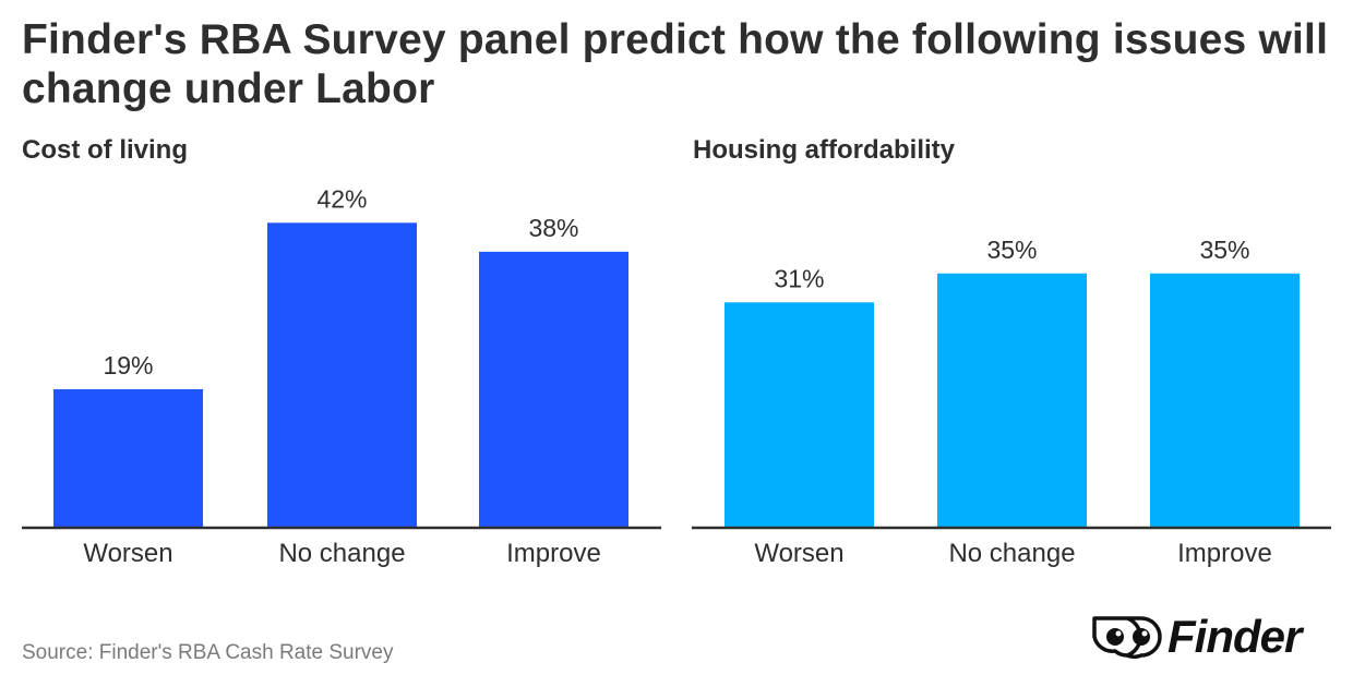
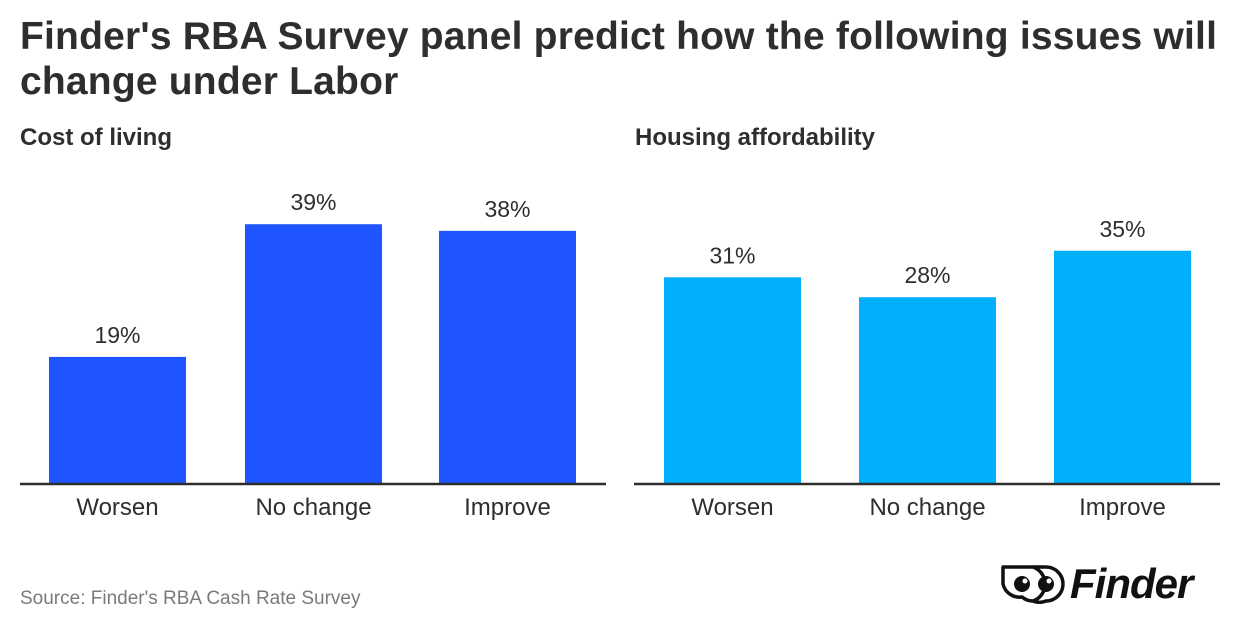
Cost of living/No change: 42% -> 39%
Housing affordability/No change: 35% -> 28%
